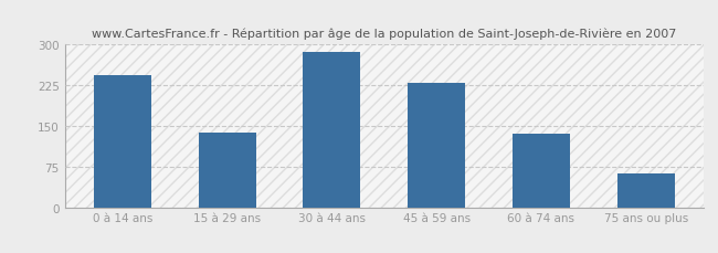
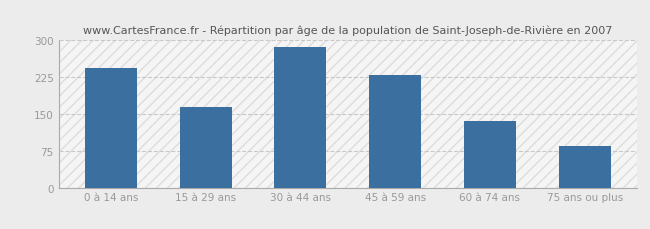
15 à 29 ans: 138 -> 165
75 ans ou plus: 62 -> 85
